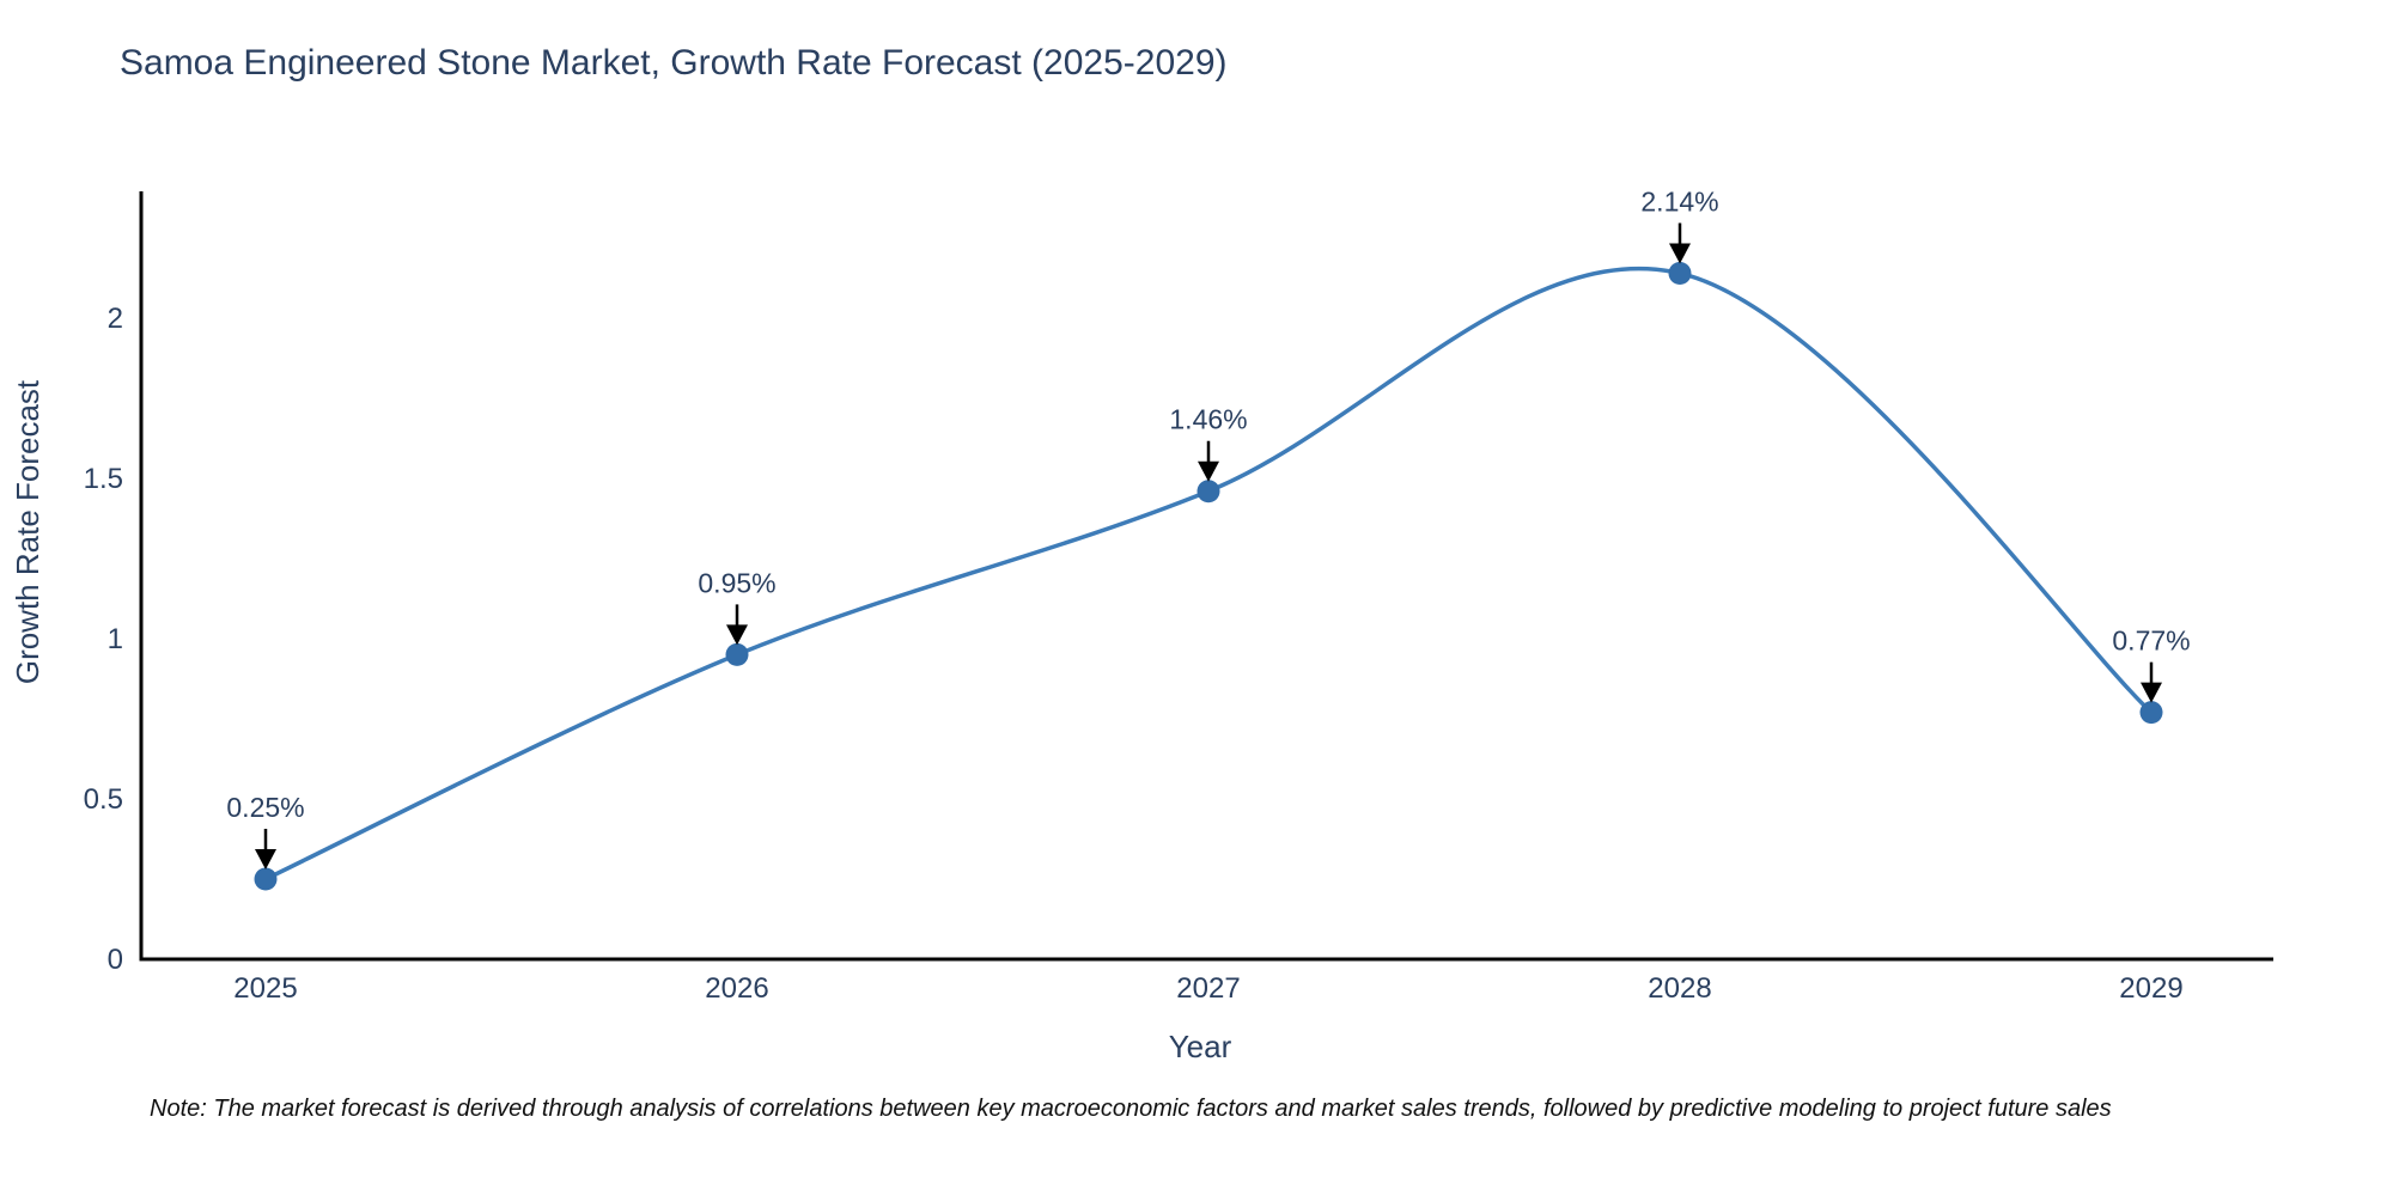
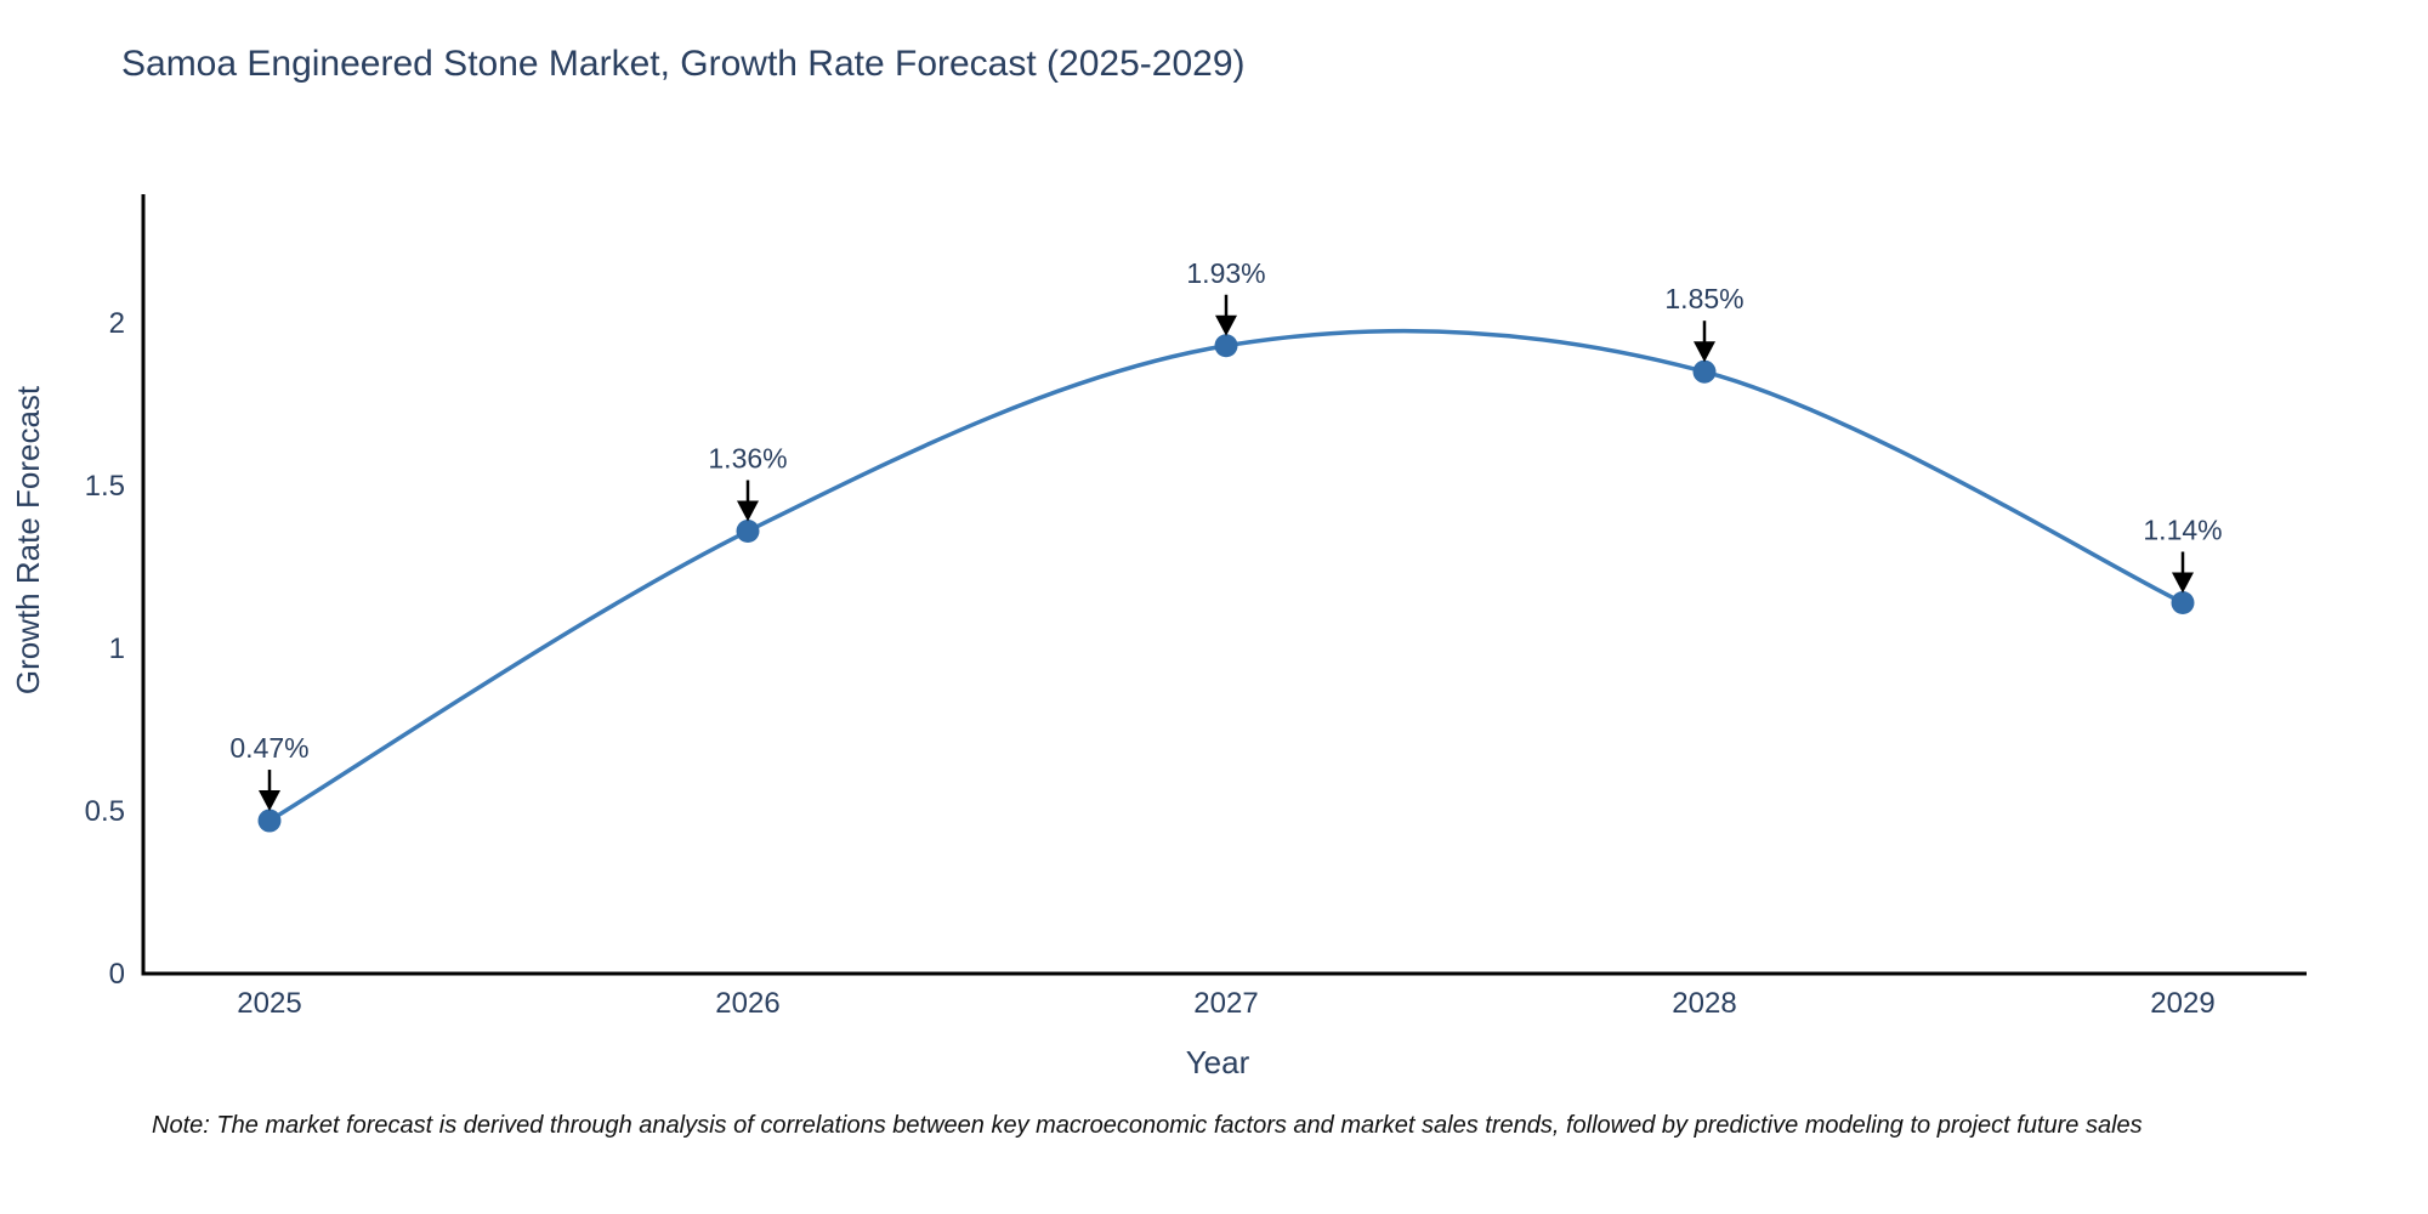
2025: 0.25% -> 0.47%
2026: 0.95% -> 1.36%
2027: 1.46% -> 1.93%
2028: 2.14% -> 1.85%
2029: 0.77% -> 1.14%
